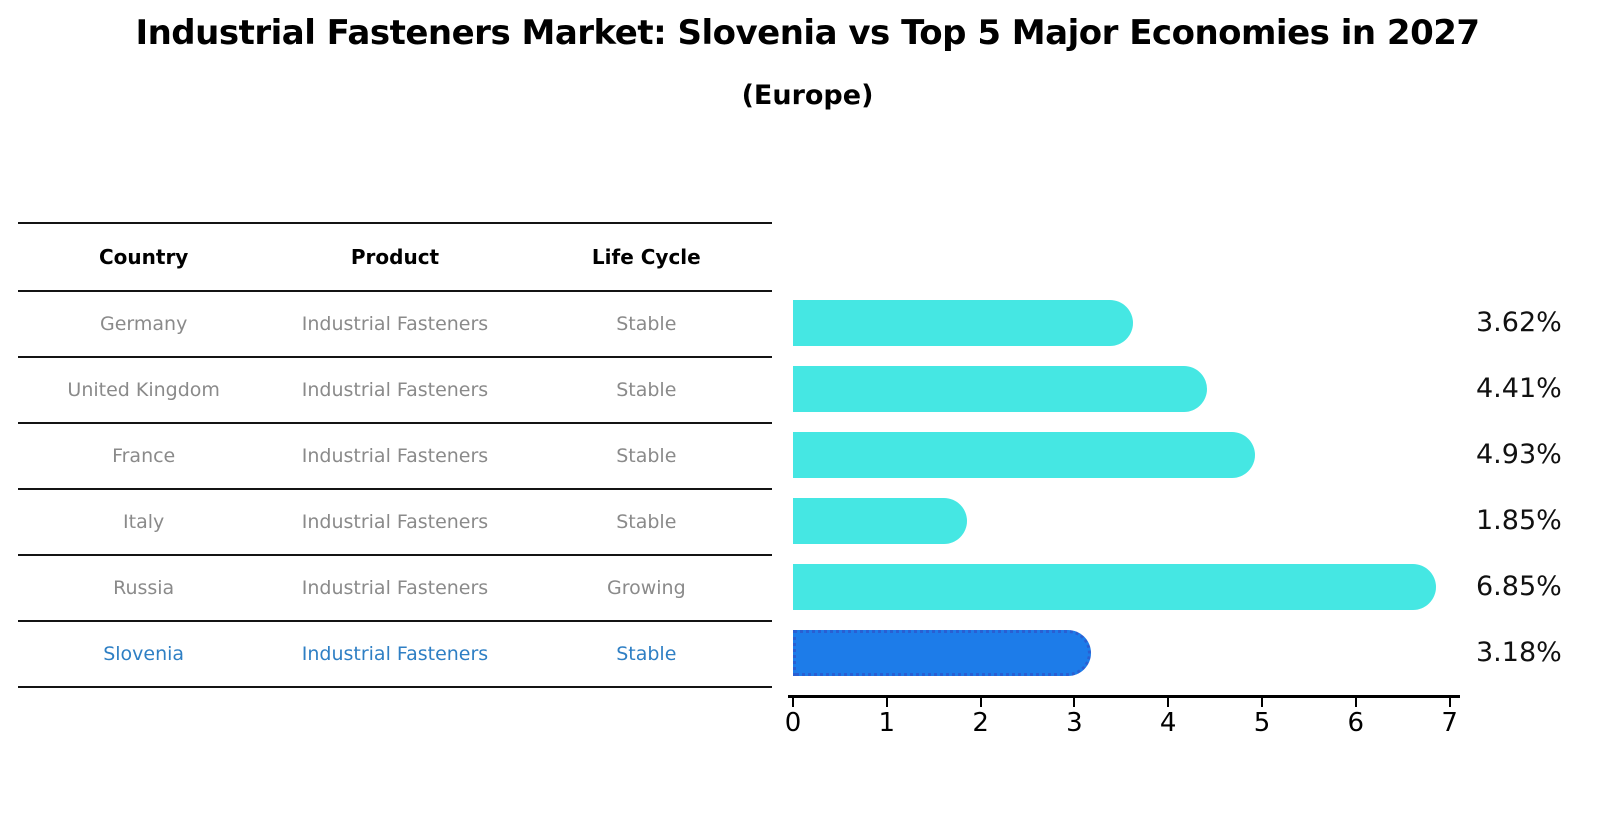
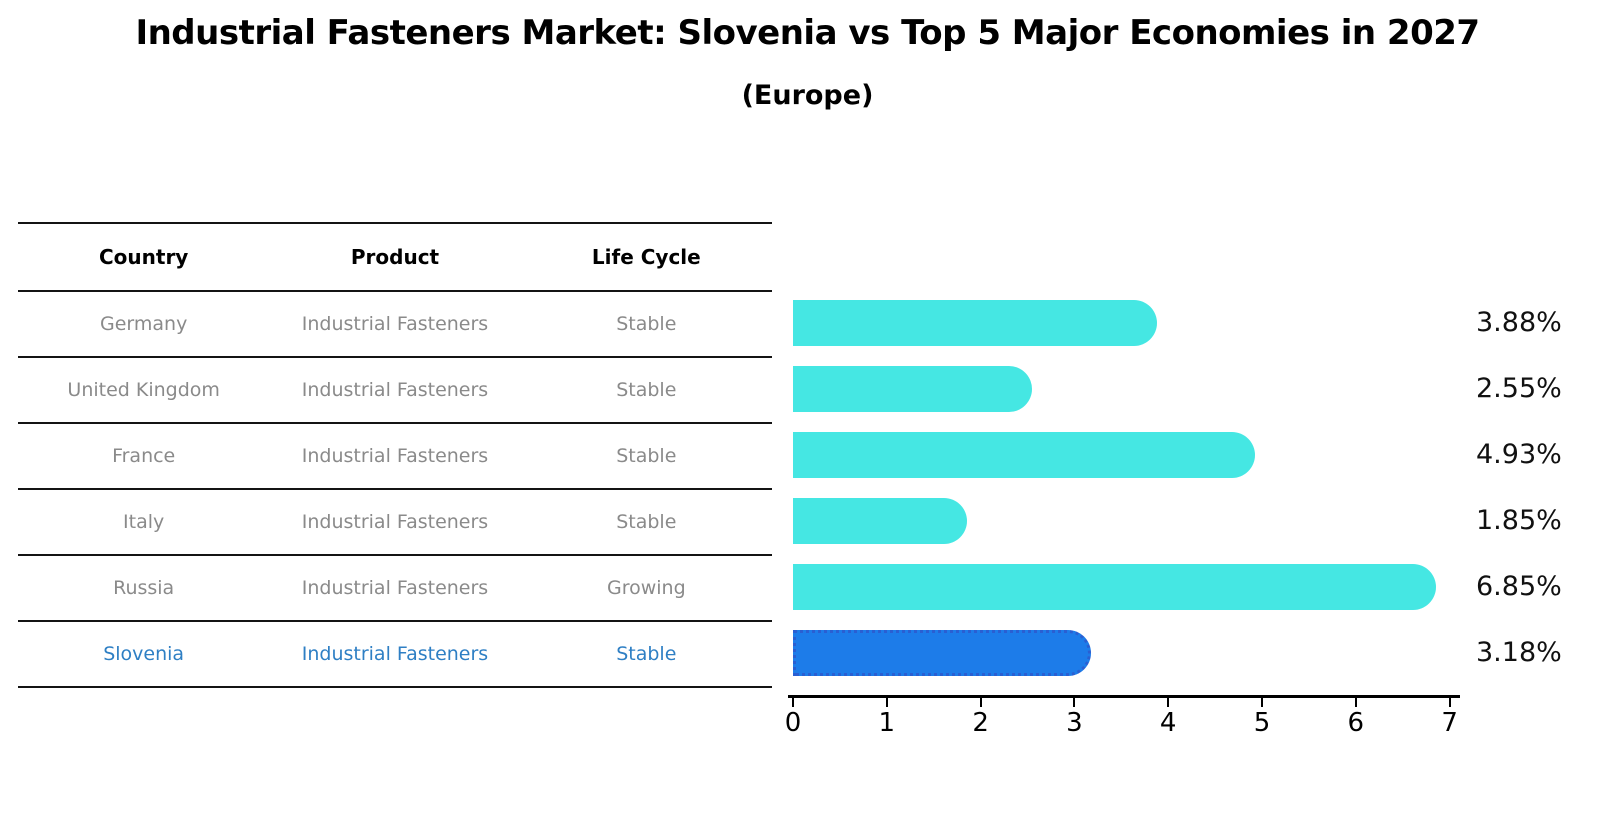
Germany: 3.62% -> 3.88%
United Kingdom: 4.41% -> 2.55%
